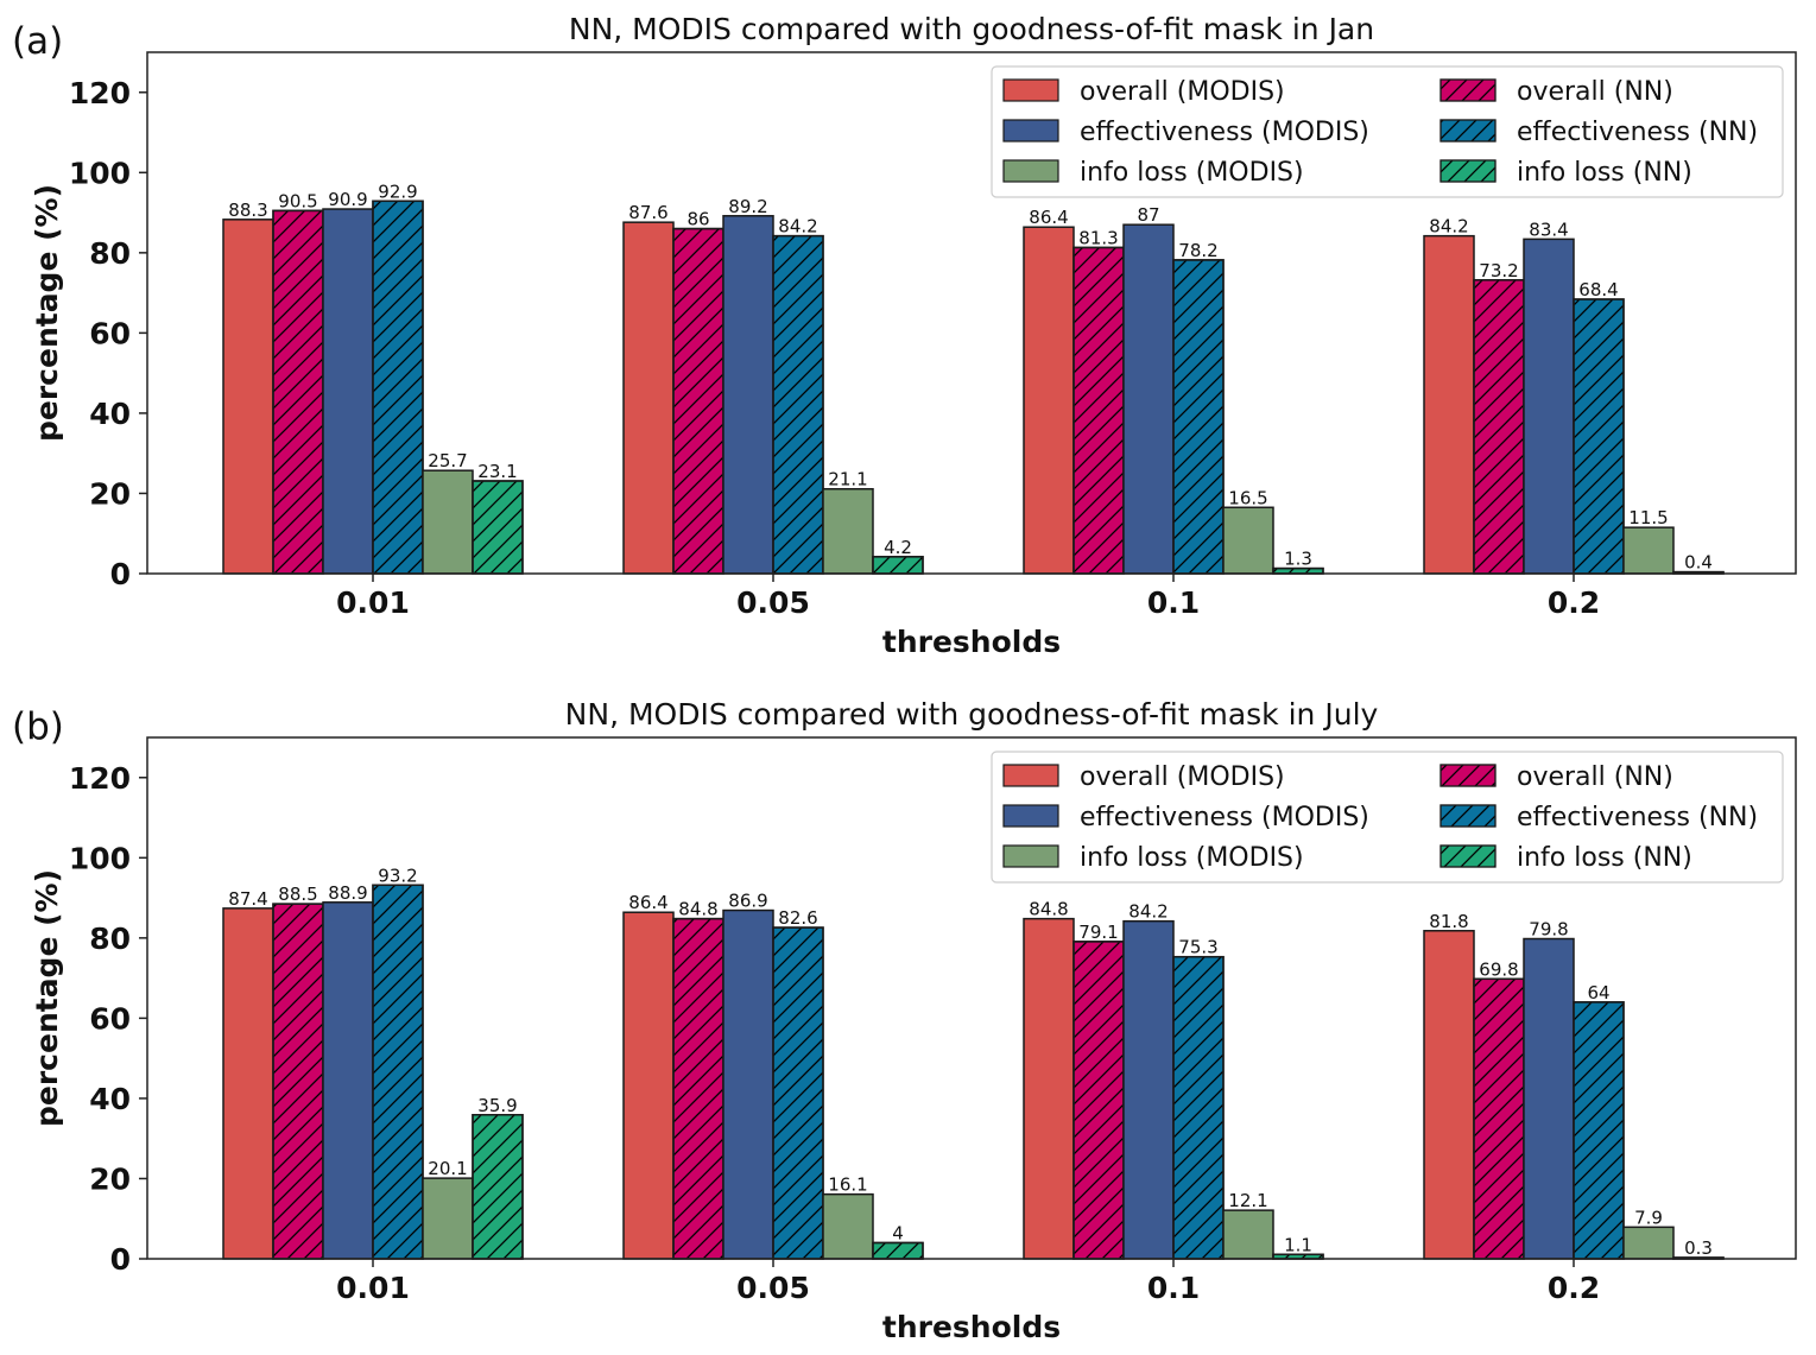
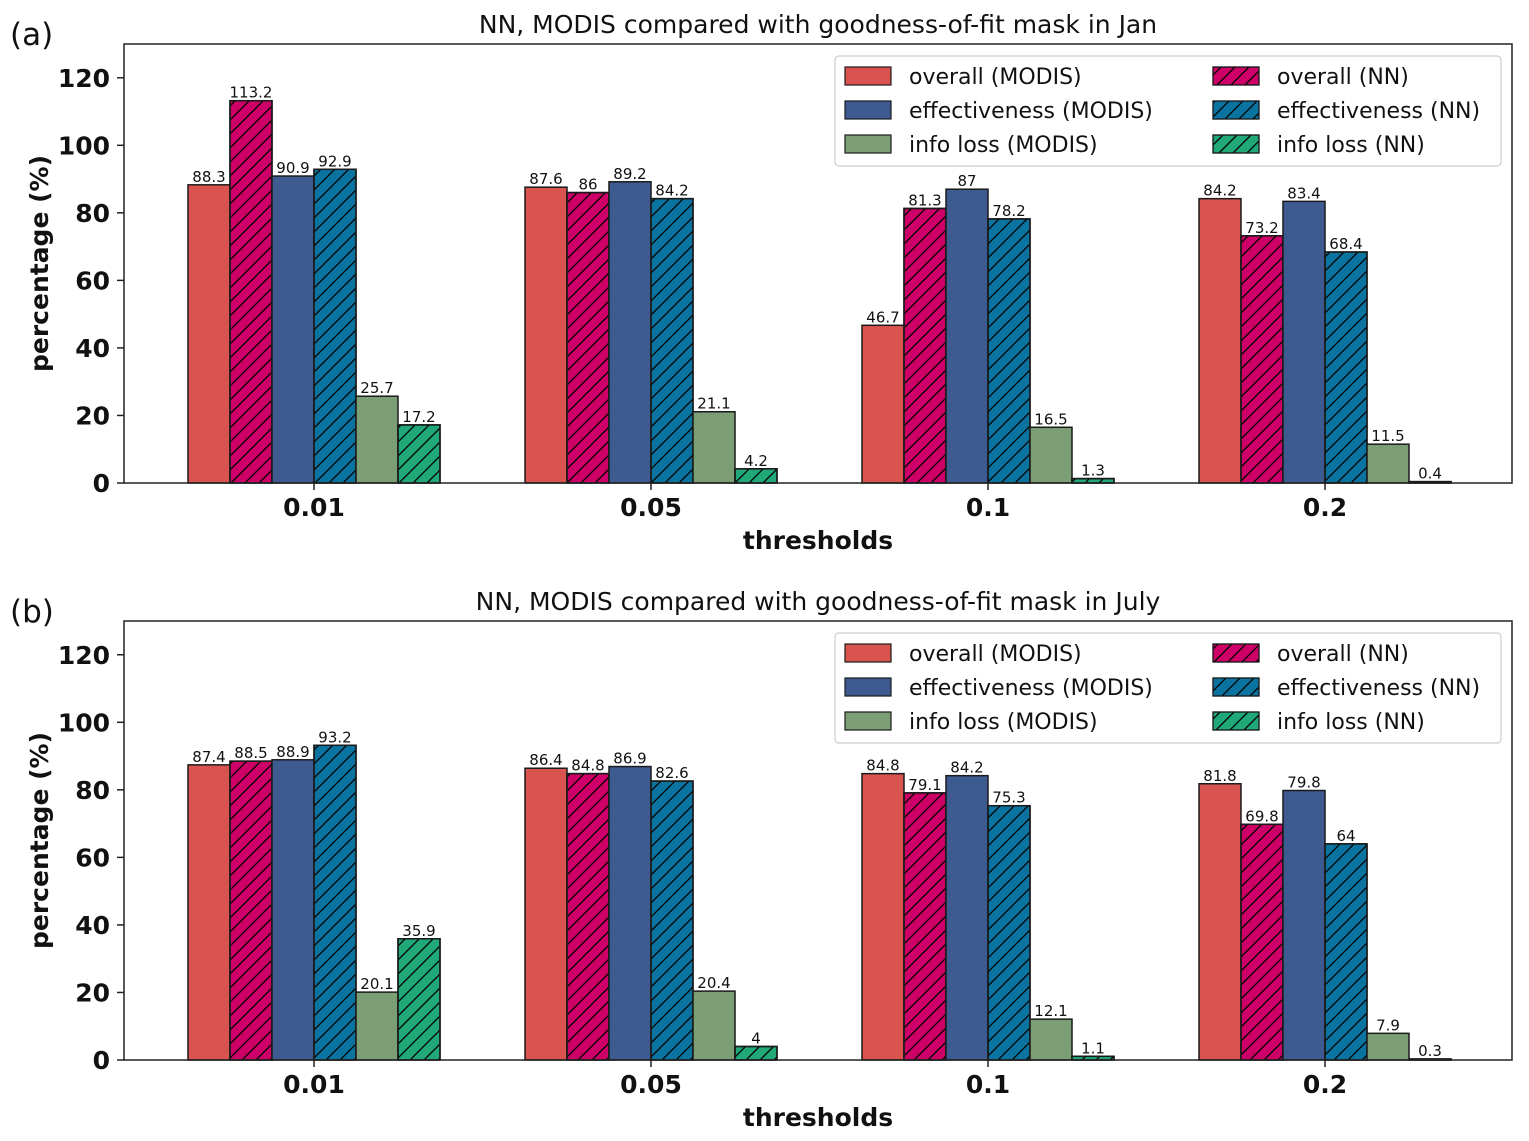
NN, MODIS compared with goodness-of-fit mask in Jan/overall (NN)/0.01: 90.5 -> 113.2
NN, MODIS compared with goodness-of-fit mask in Jan/info loss (NN)/0.01: 23.1 -> 17.2
NN, MODIS compared with goodness-of-fit mask in Jan/overall (MODIS)/0.1: 86.4 -> 46.7
NN, MODIS compared with goodness-of-fit mask in July/info loss (MODIS)/0.05: 16.1 -> 20.4
